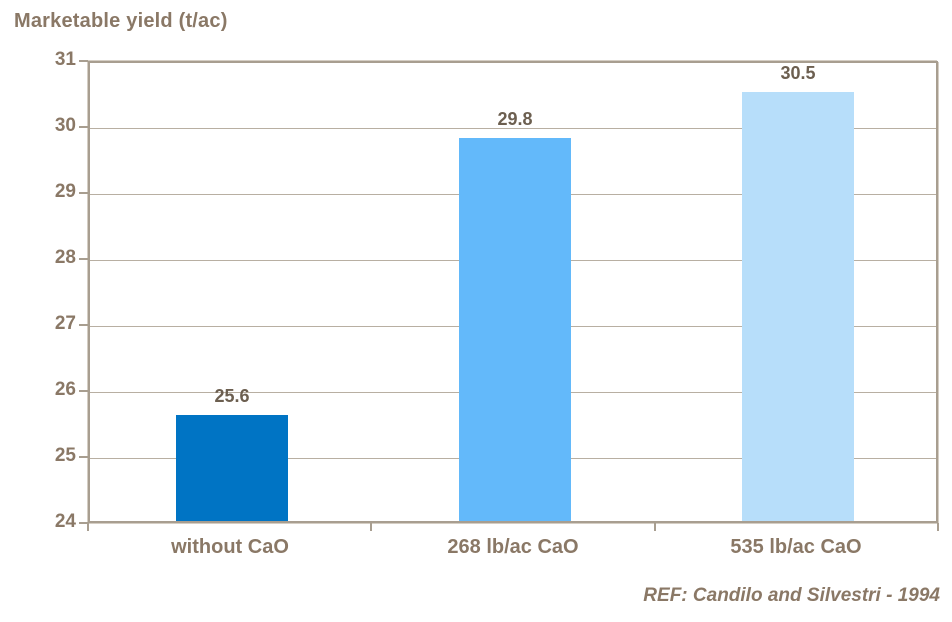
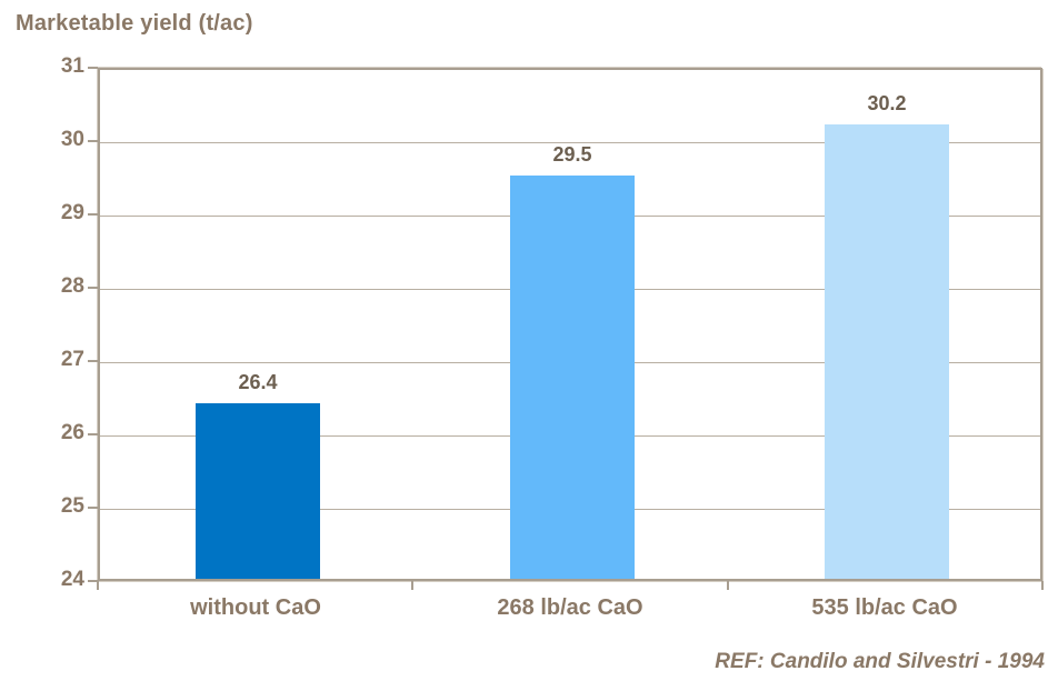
without CaO: 25.6 -> 26.4
268 lb/ac CaO: 29.8 -> 29.5
535 lb/ac CaO: 30.5 -> 30.2
